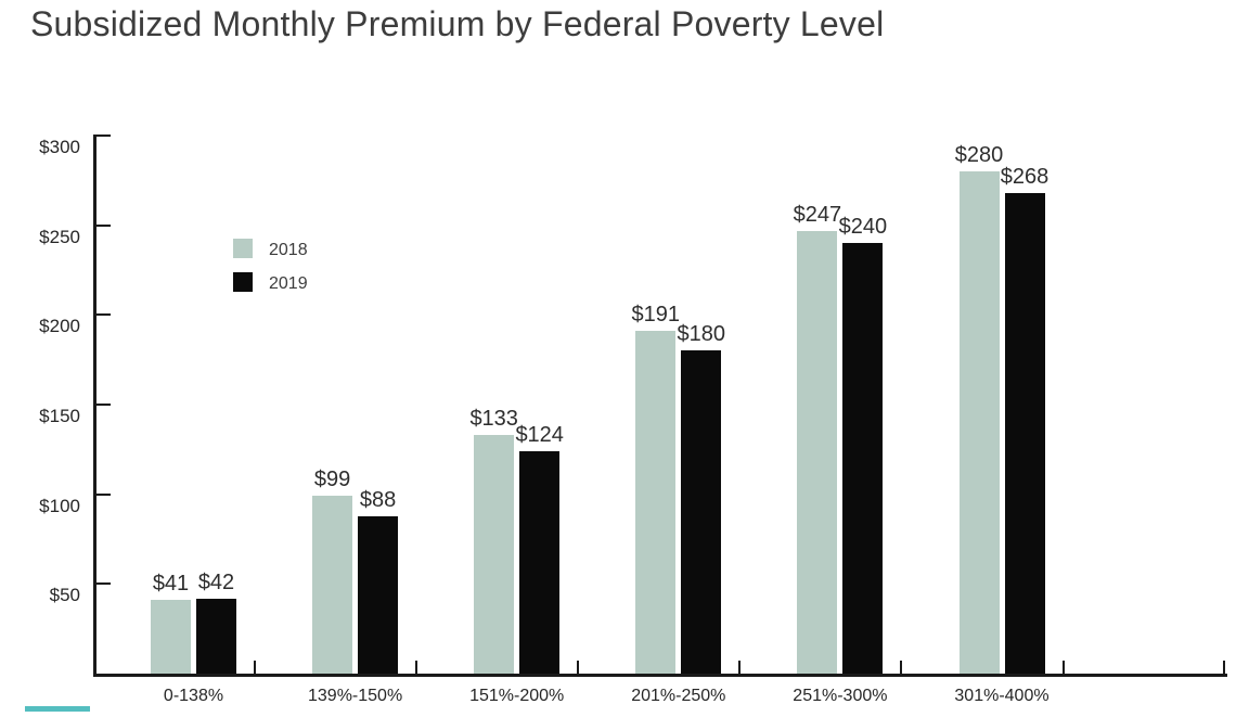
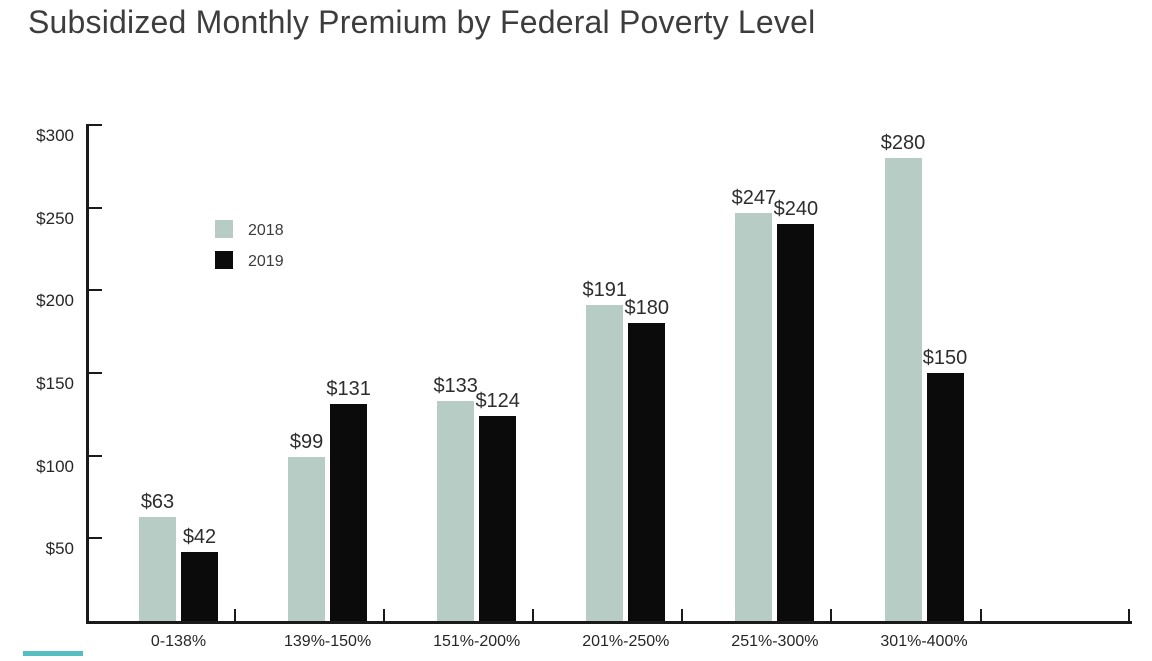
2018/0-138%: $41 -> $63
2019/139%-150%: $88 -> $131
2019/301%-400%: $268 -> $150
